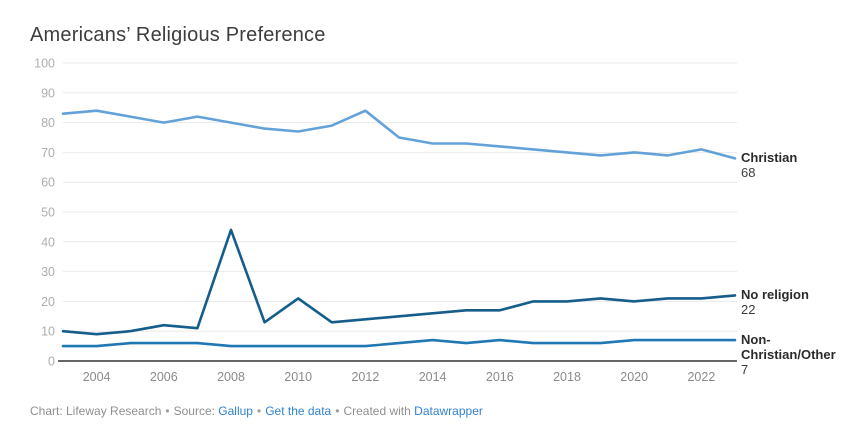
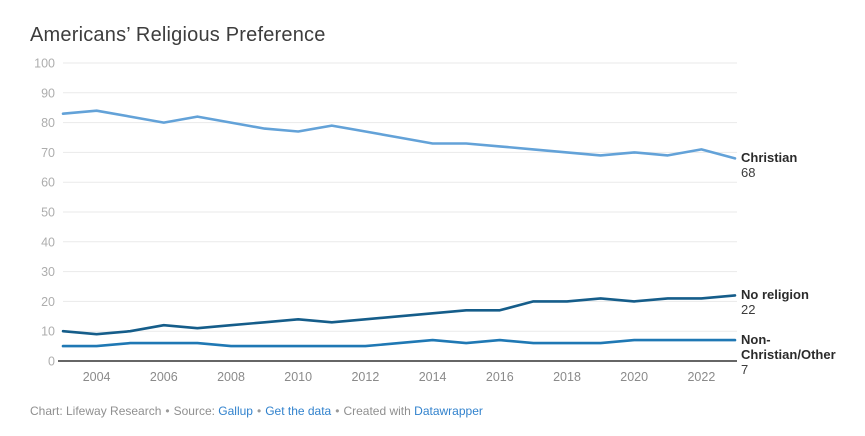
No religion/2008: 44 -> 12
No religion/2010: 21 -> 14
Christian/2012: 84 -> 77
